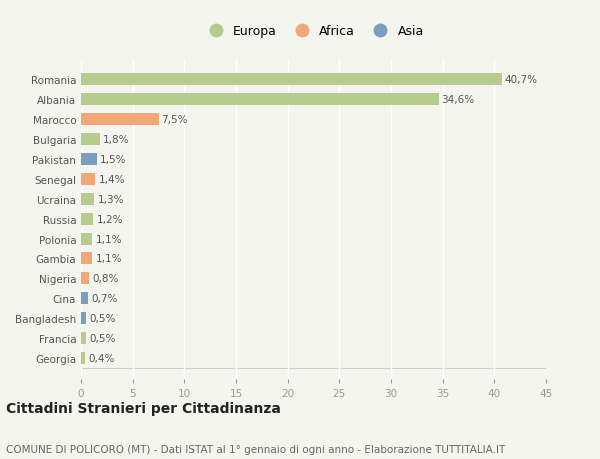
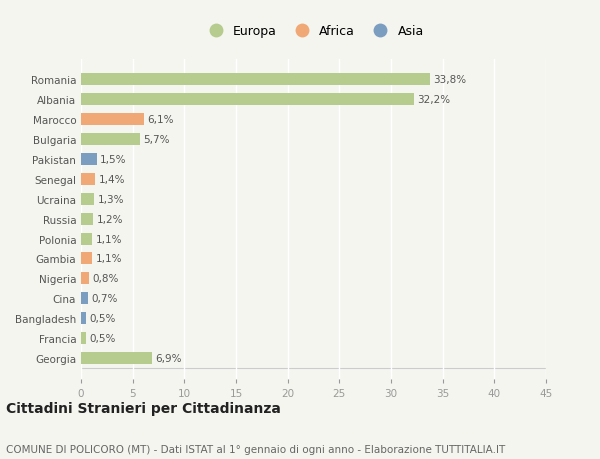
Romania: 40,7% -> 33,8%
Albania: 34,6% -> 32,2%
Marocco: 7,5% -> 6,1%
Bulgaria: 1,8% -> 5,7%
Georgia: 0,4% -> 6,9%
